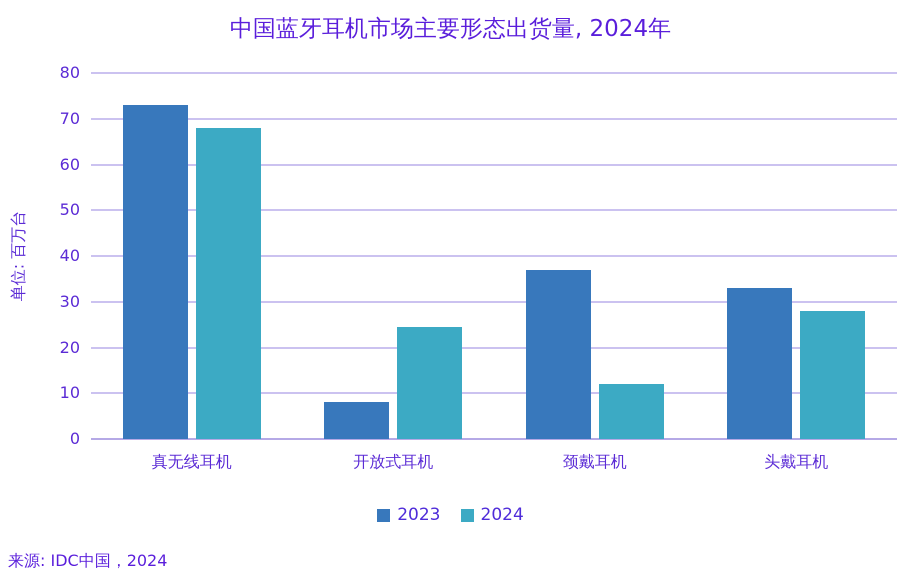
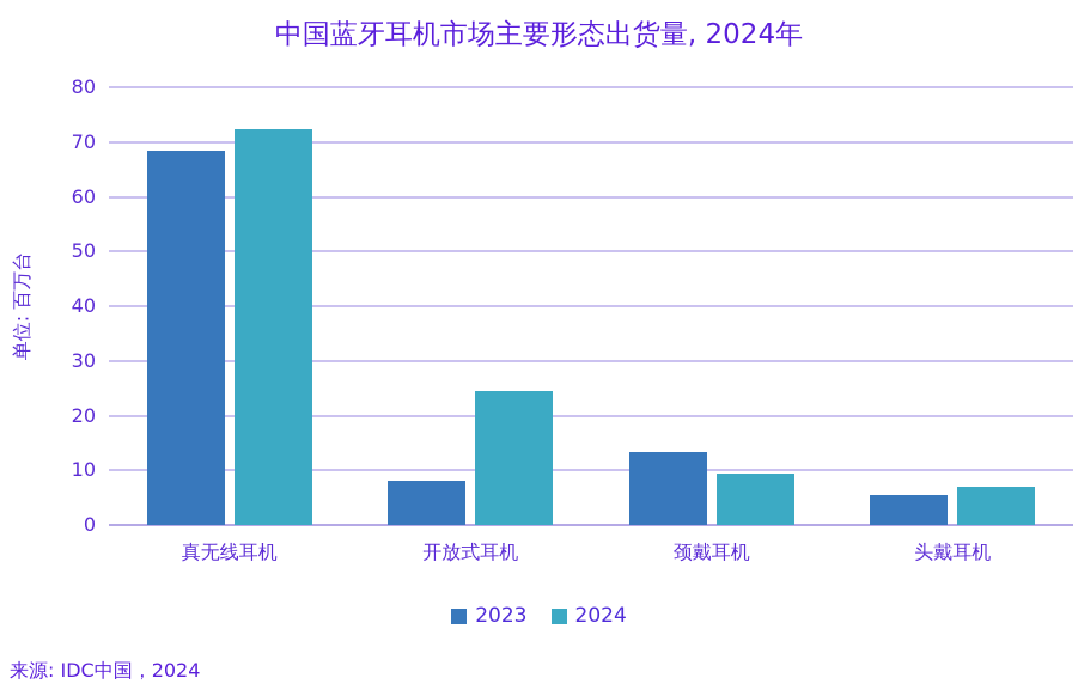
2023/真无线耳机: 73 -> 68
2024/真无线耳机: 68 -> 72
2023/颈戴耳机: 37 -> 13
2024/颈戴耳机: 12 -> 9
2023/头戴耳机: 33 -> 6
2024/头戴耳机: 28 -> 7
